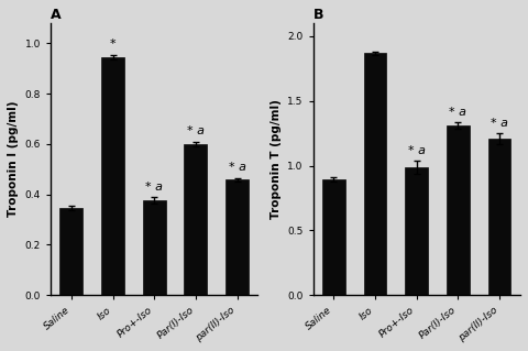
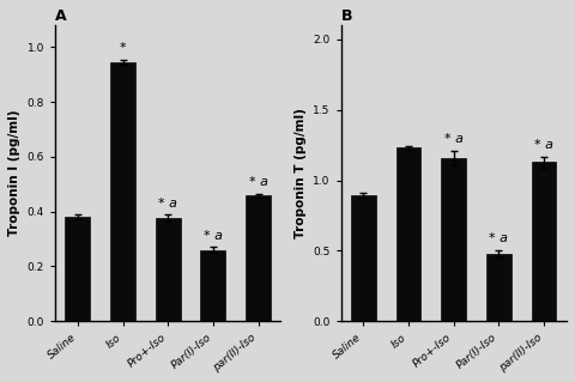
A/Saline: 0.345 -> 0.380
A/Par(I)-Iso: 0.600 -> 0.260
B/Iso: 1.87 -> 1.23
B/Pro+­Iso: 0.98 -> 1.16
B/Par(I)-Iso: 1.31 -> 0.48
B/par(II)-Iso: 1.21 -> 1.13
